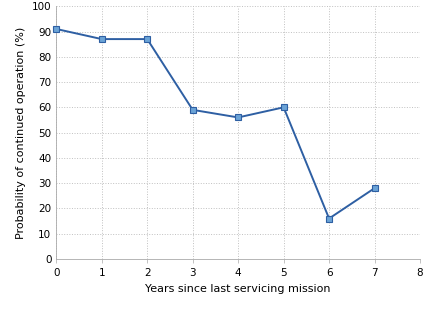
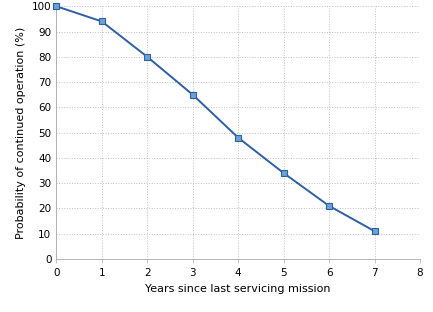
0: 91 -> 100
1: 87 -> 94
2: 87 -> 80
3: 59 -> 65
4: 56 -> 48
5: 60 -> 34
6: 16 -> 21
7: 28 -> 11
